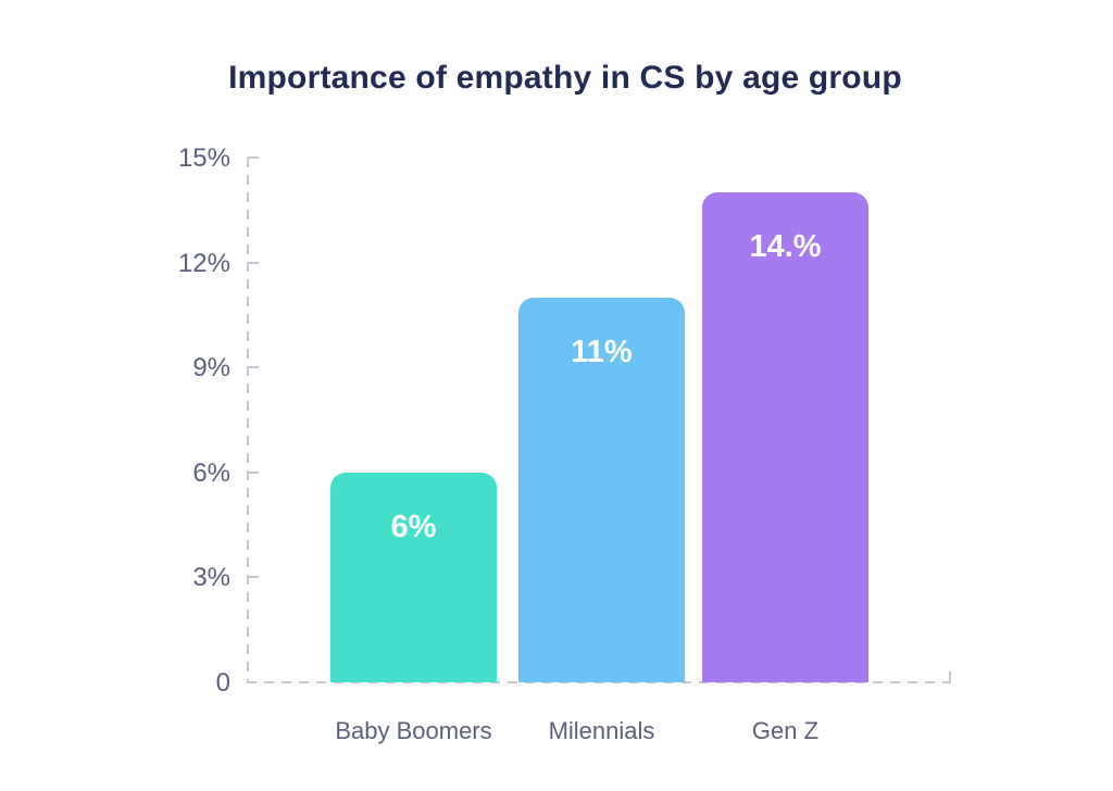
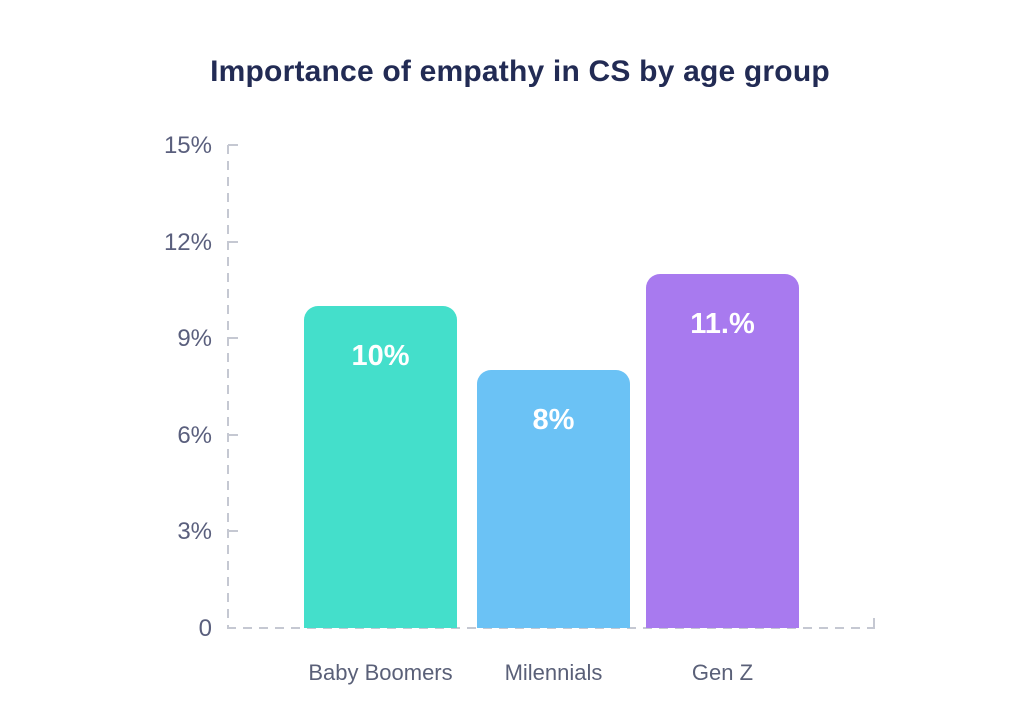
Baby Boomers: 6% -> 10%
Milennials: 11% -> 8%
Gen Z: 14 -> 11
